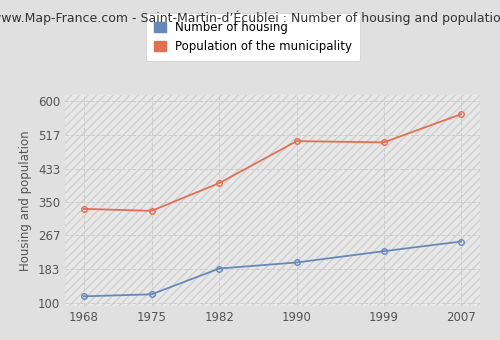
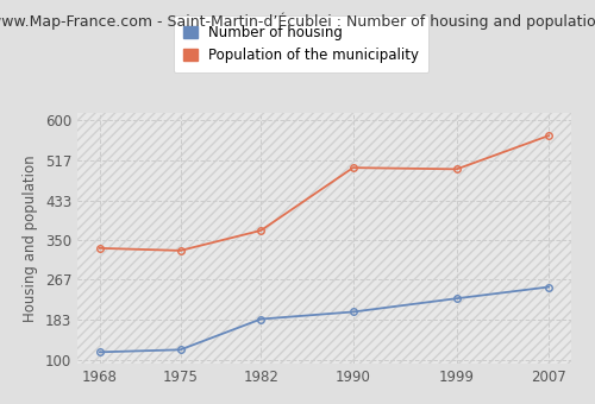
Population of the municipality/1982: 397 -> 370
